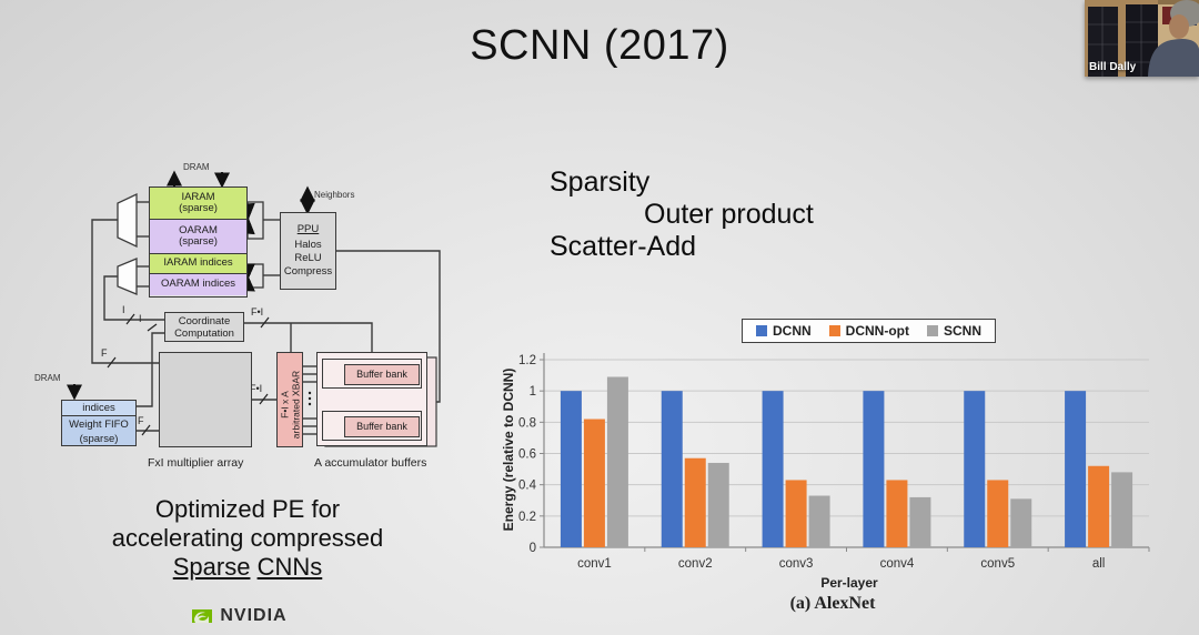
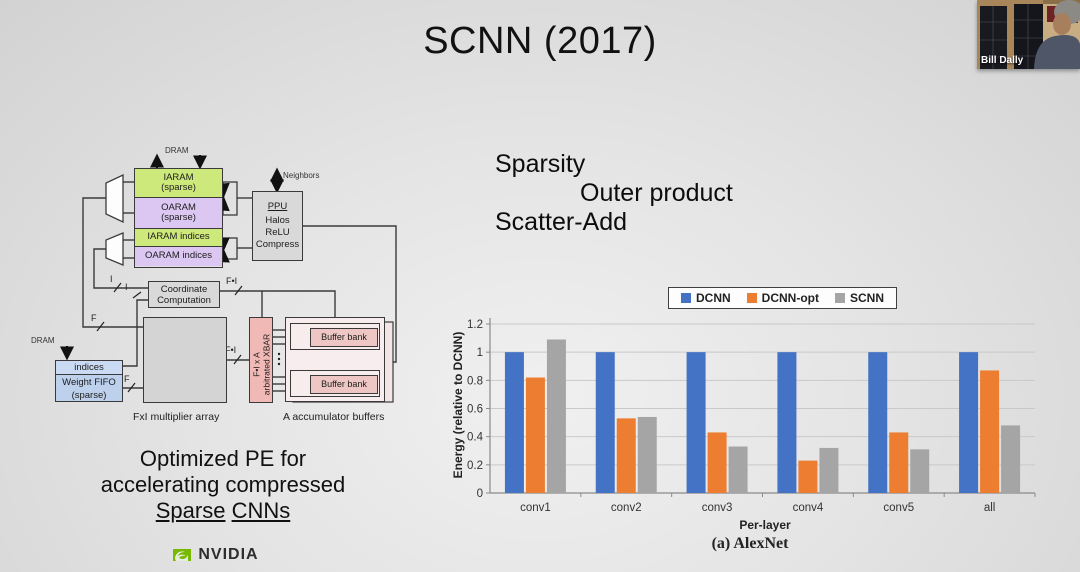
DCNN-opt/conv2: 0.57 -> 0.53
DCNN-opt/conv4: 0.43 -> 0.23
DCNN-opt/all: 0.52 -> 0.87
